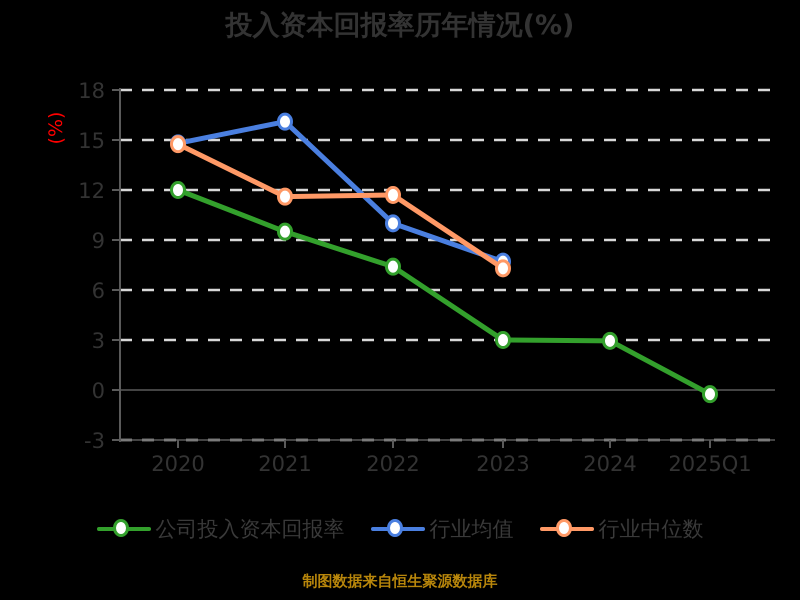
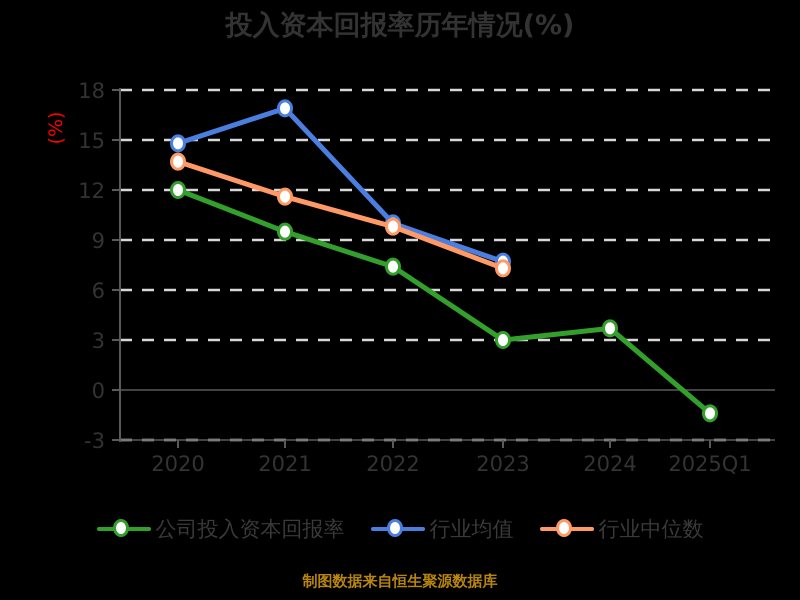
行业中位数/2020: 14.8 -> 13.7
行业均值/2021: 16.1 -> 16.9
行业中位数/2022: 11.7 -> 9.8
公司投入资本回报率/2024: 3.0 -> 3.7
公司投入资本回报率/2025Q1: -0.2 -> -1.4
